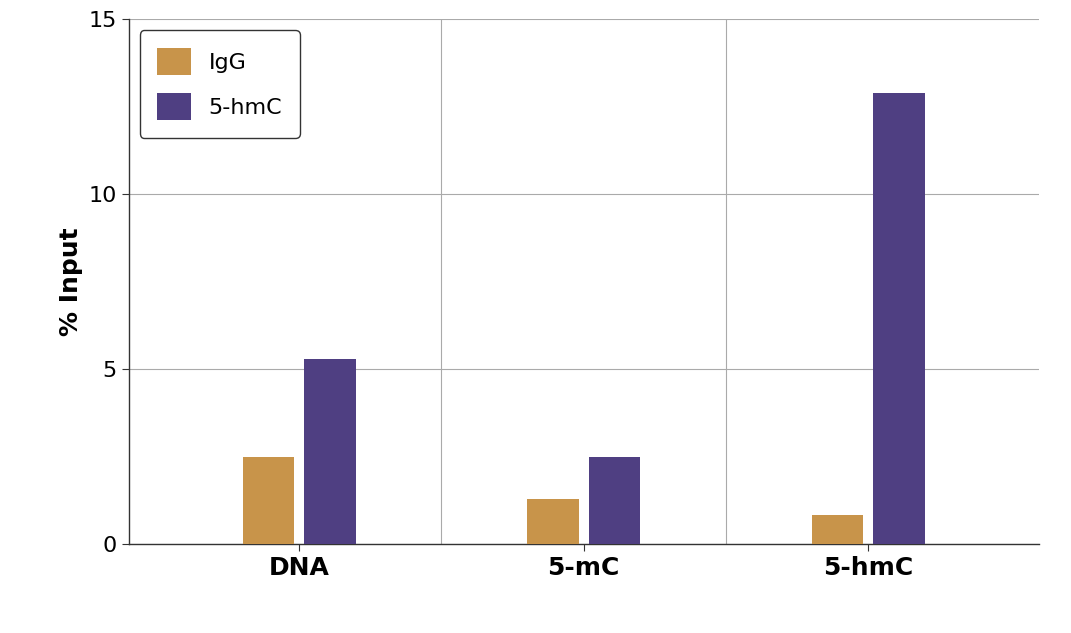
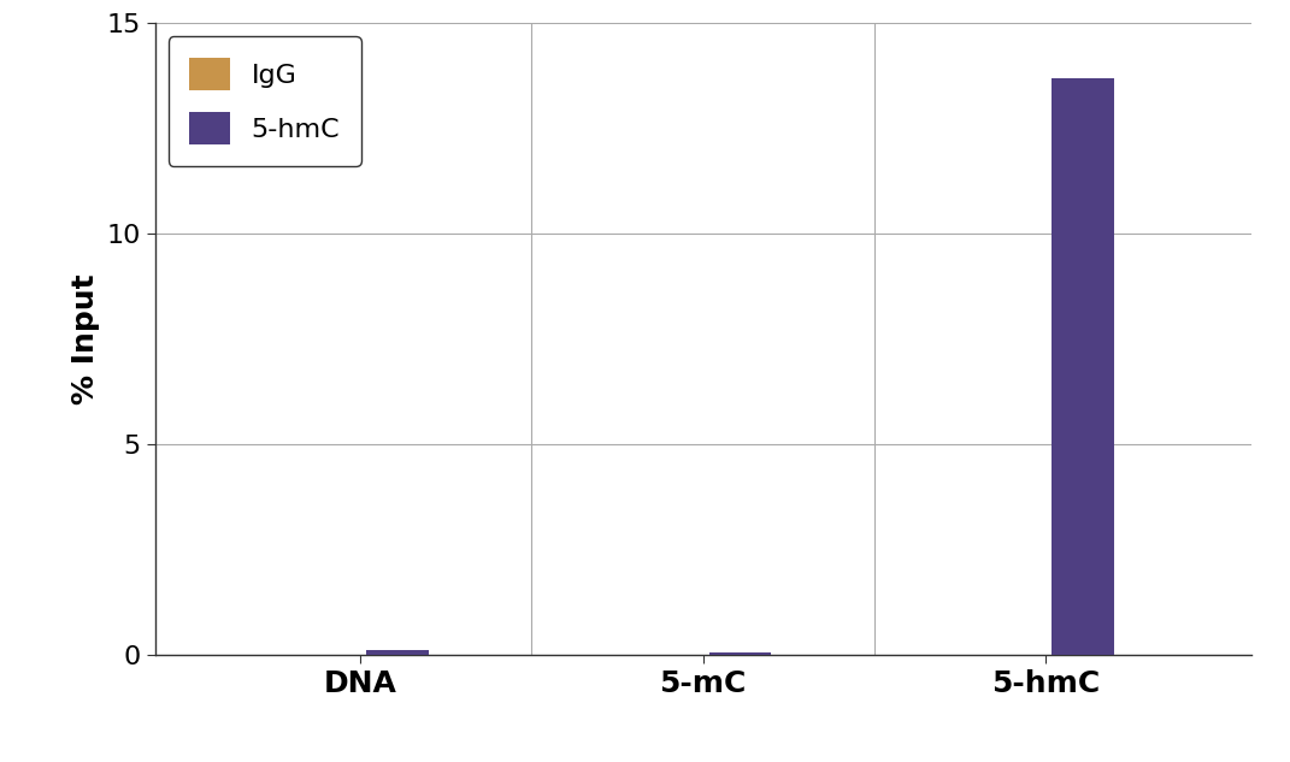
IgG/DNA: 2.50 -> 0.01
5-hmC/DNA: 5.30 -> 0.12
IgG/5-mC: 1.30 -> 0.00
5-hmC/5-mC: 2.50 -> 0.06
IgG/5-hmC: 0.85 -> 0.01
5-hmC/5-hmC: 12.90 -> 13.70
